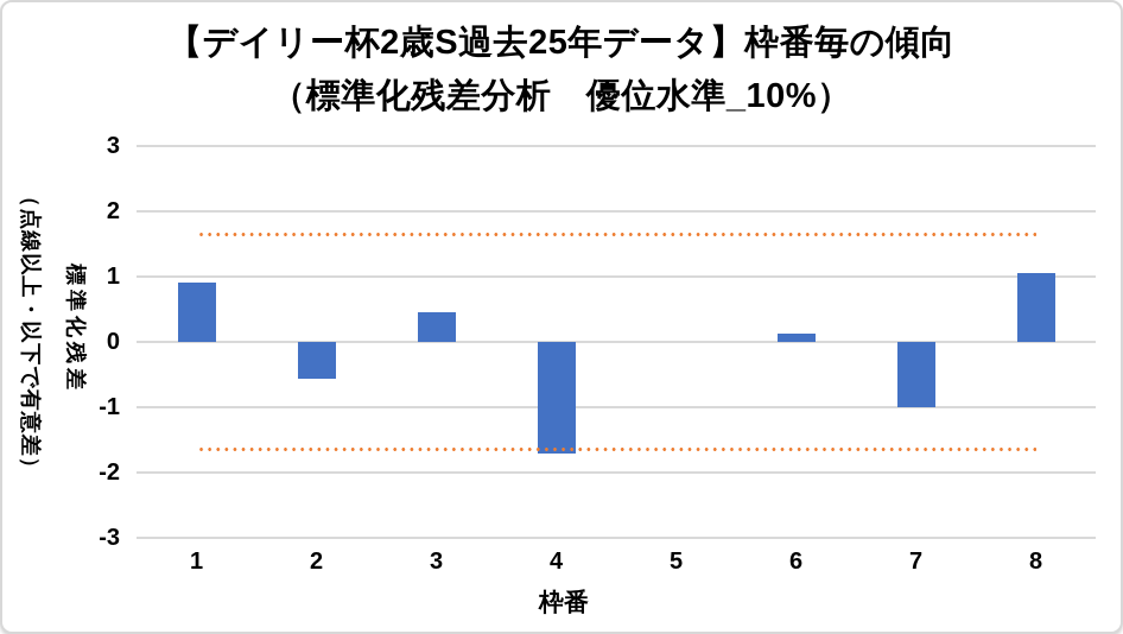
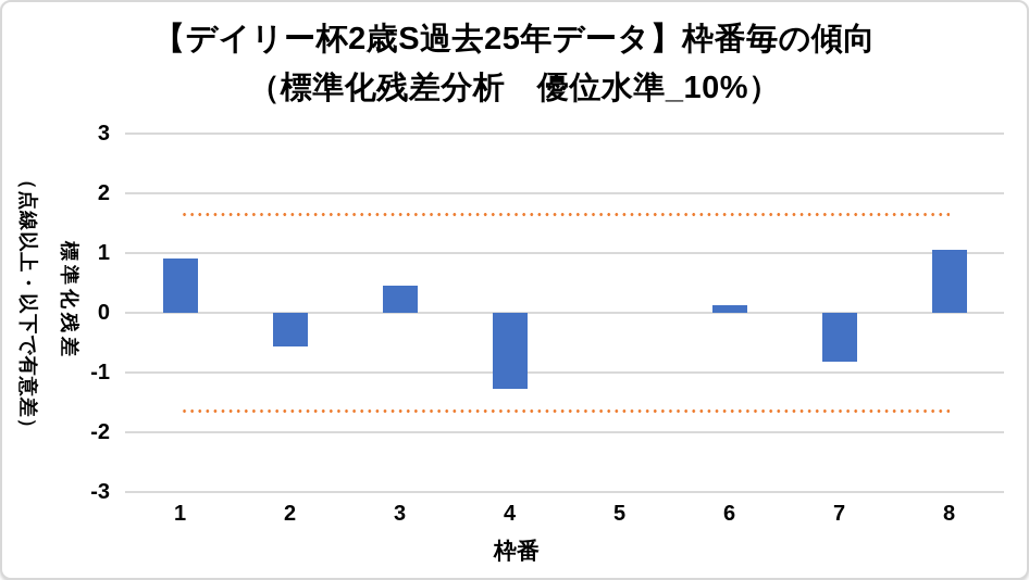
4: -1.7 -> -1.3
7: -1.0 -> -0.8
